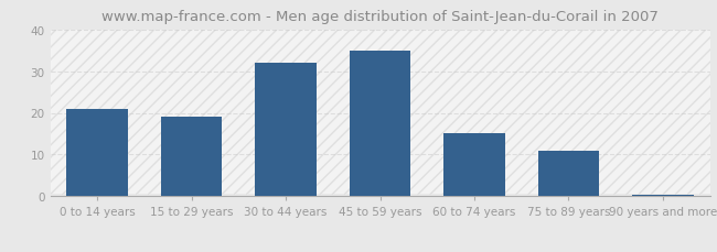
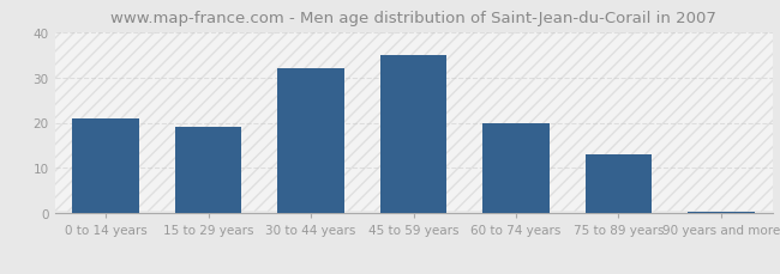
60 to 74 years: 15.0 -> 20.0
75 to 89 years: 11.0 -> 13.0
